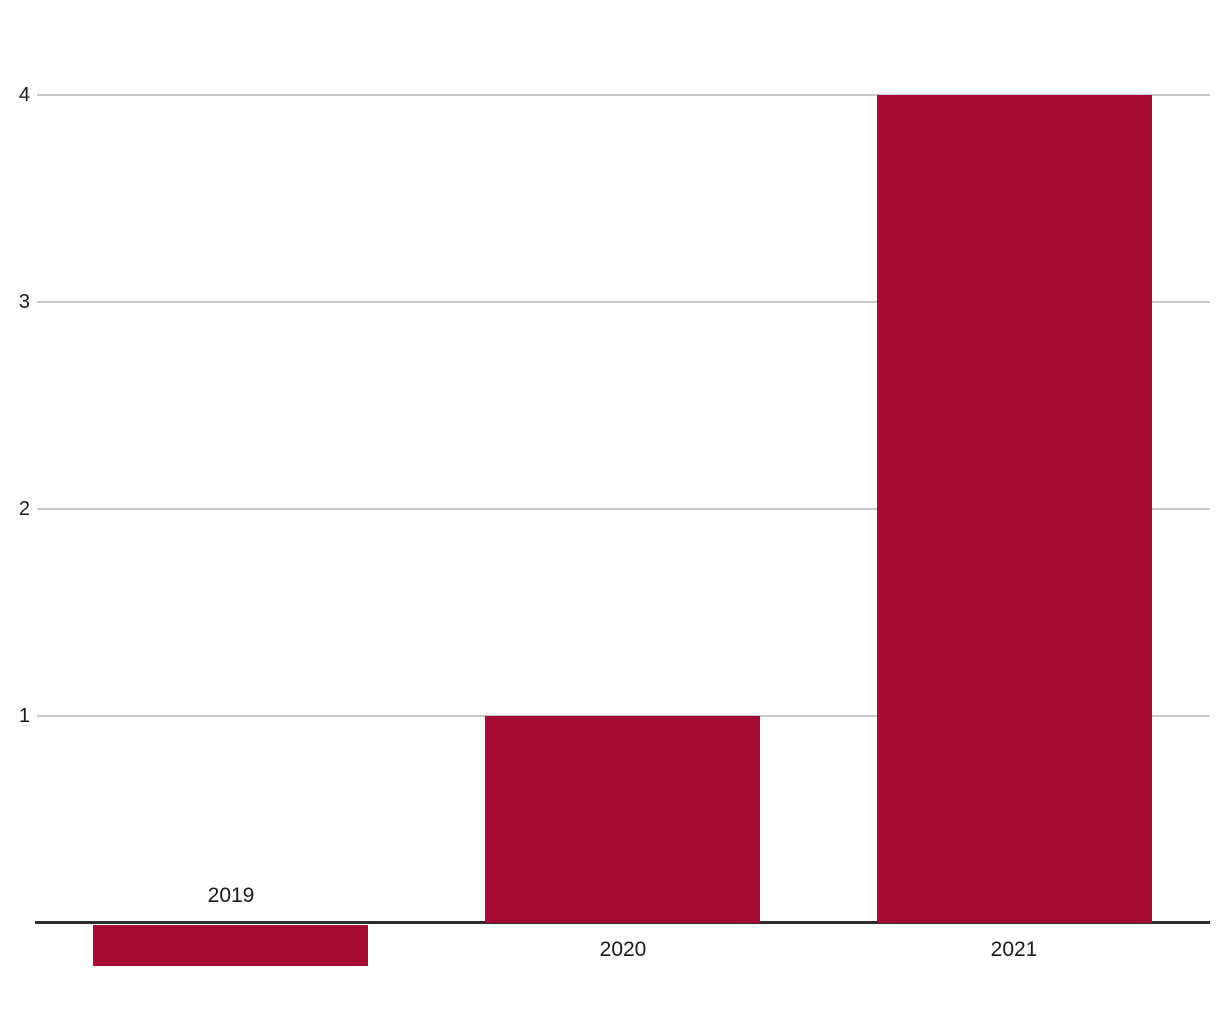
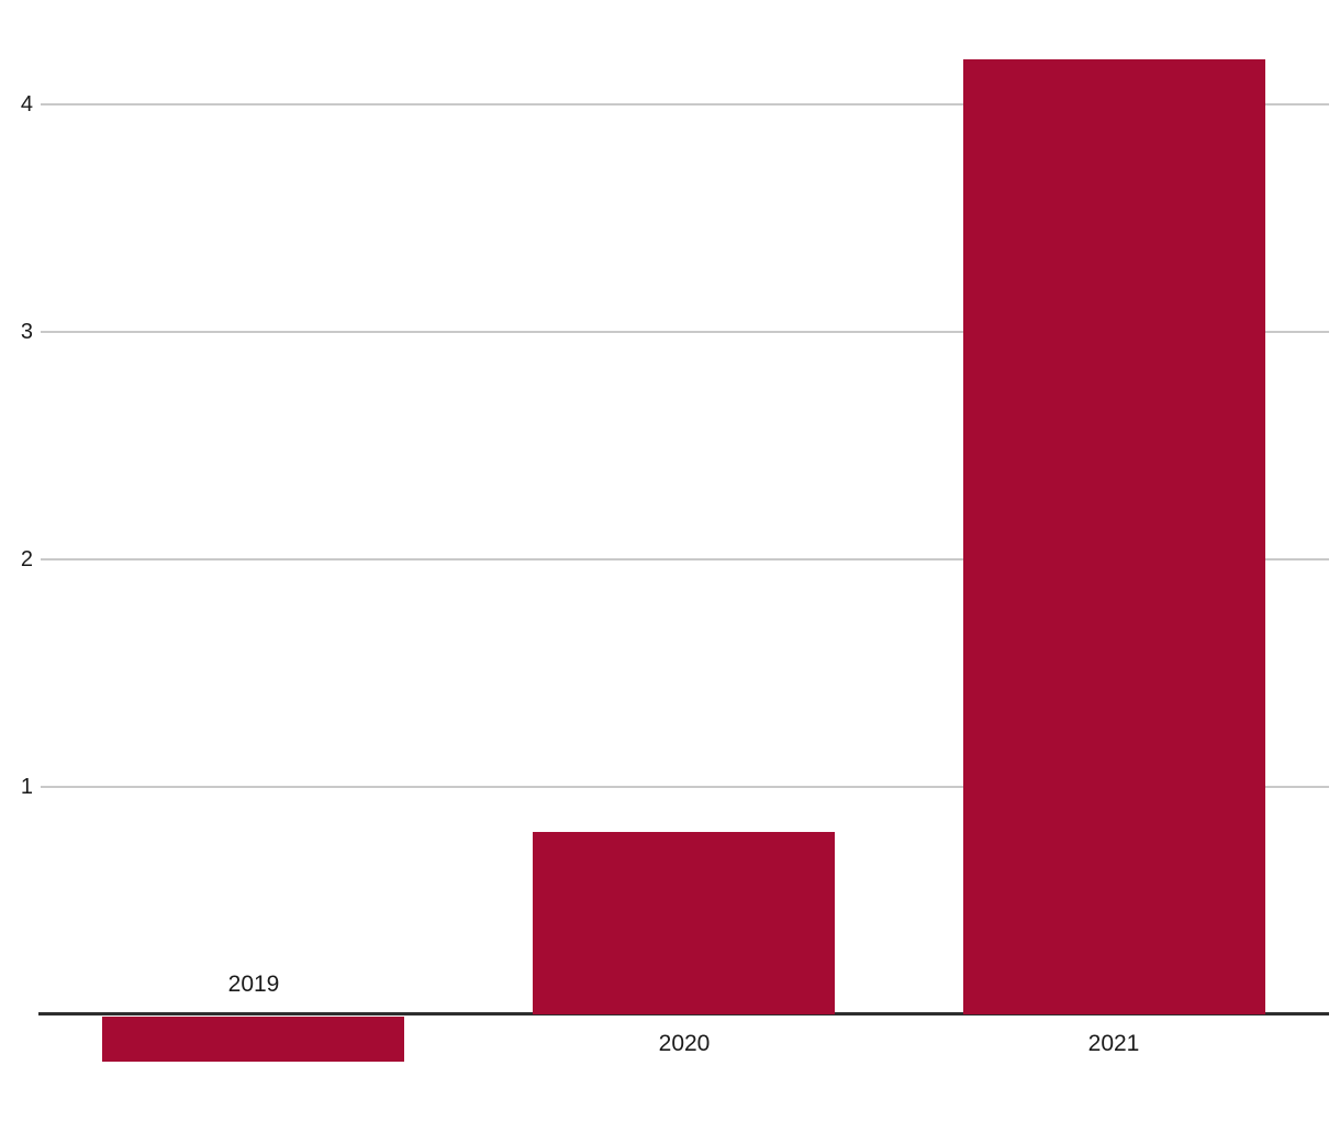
2020: 1.0 -> 0.8
2021: 4.0 -> 4.2
